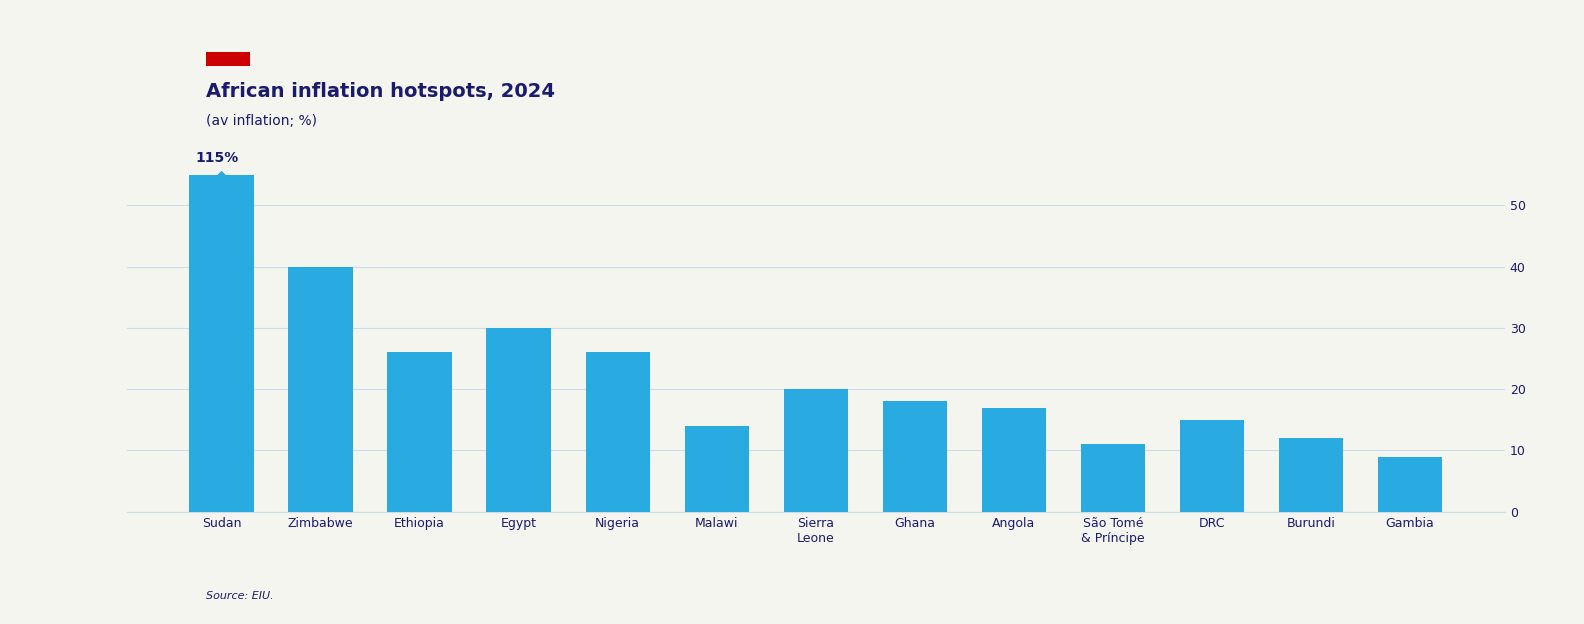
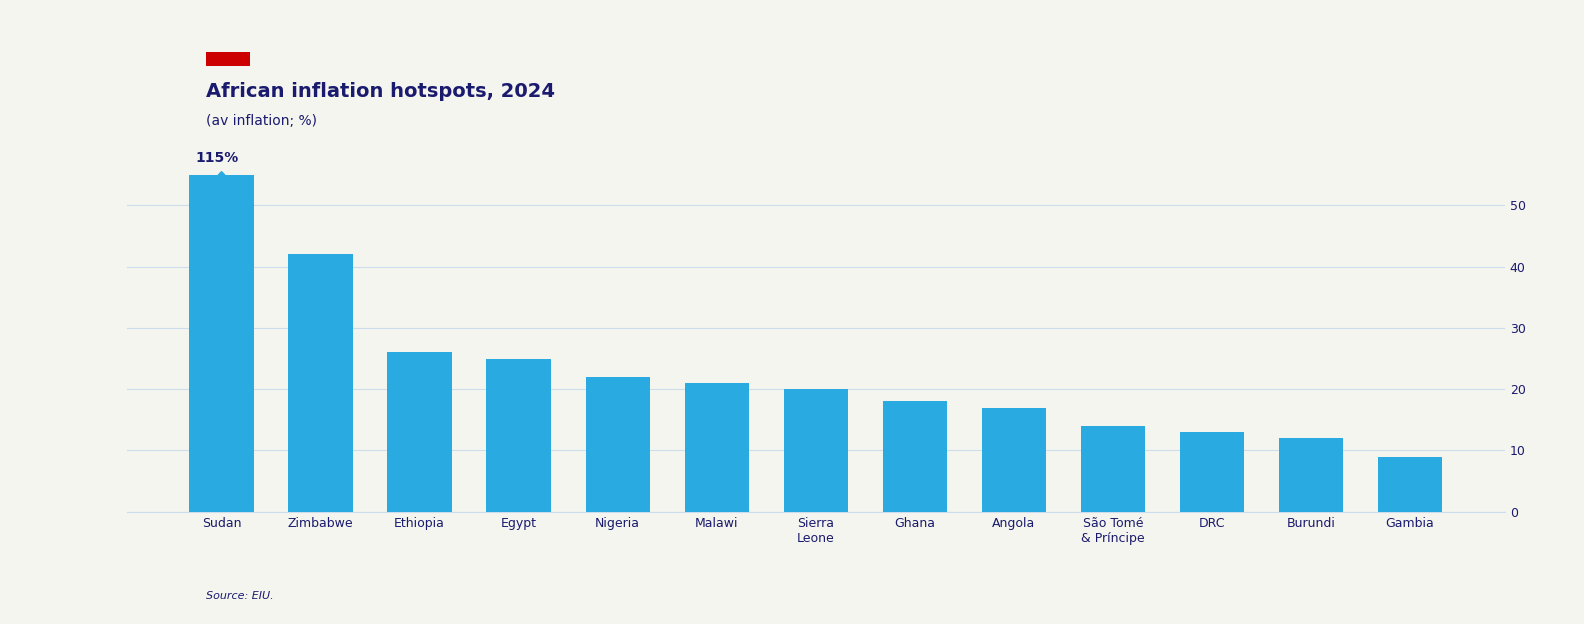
Zimbabwe: 40 -> 42
Egypt: 30 -> 25
Nigeria: 26 -> 22
Malawi: 14 -> 21
São Tomé & Príncipe: 11 -> 14
DRC: 15 -> 13
